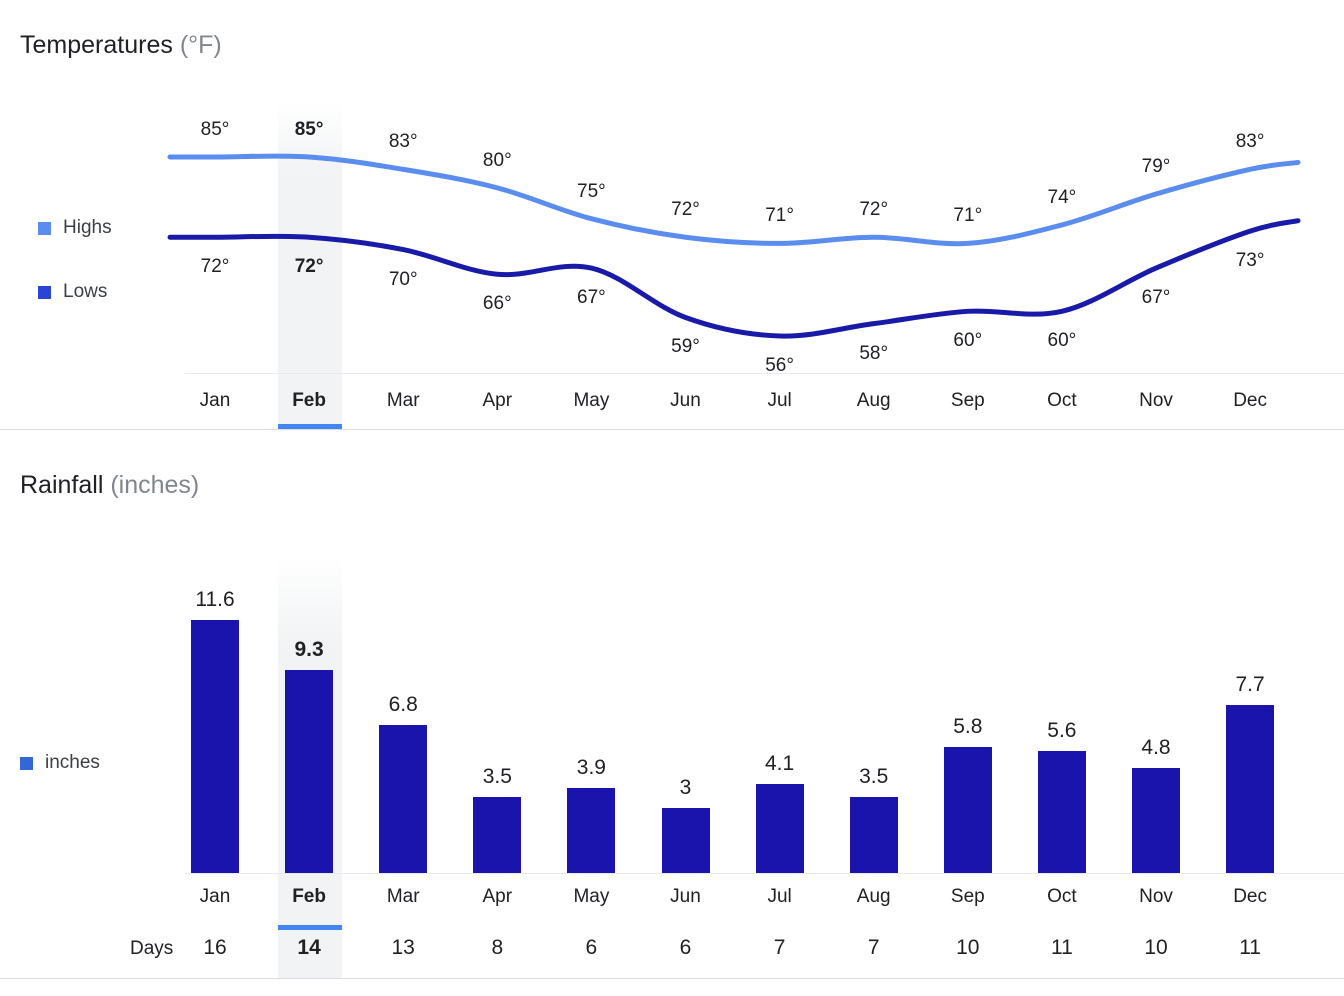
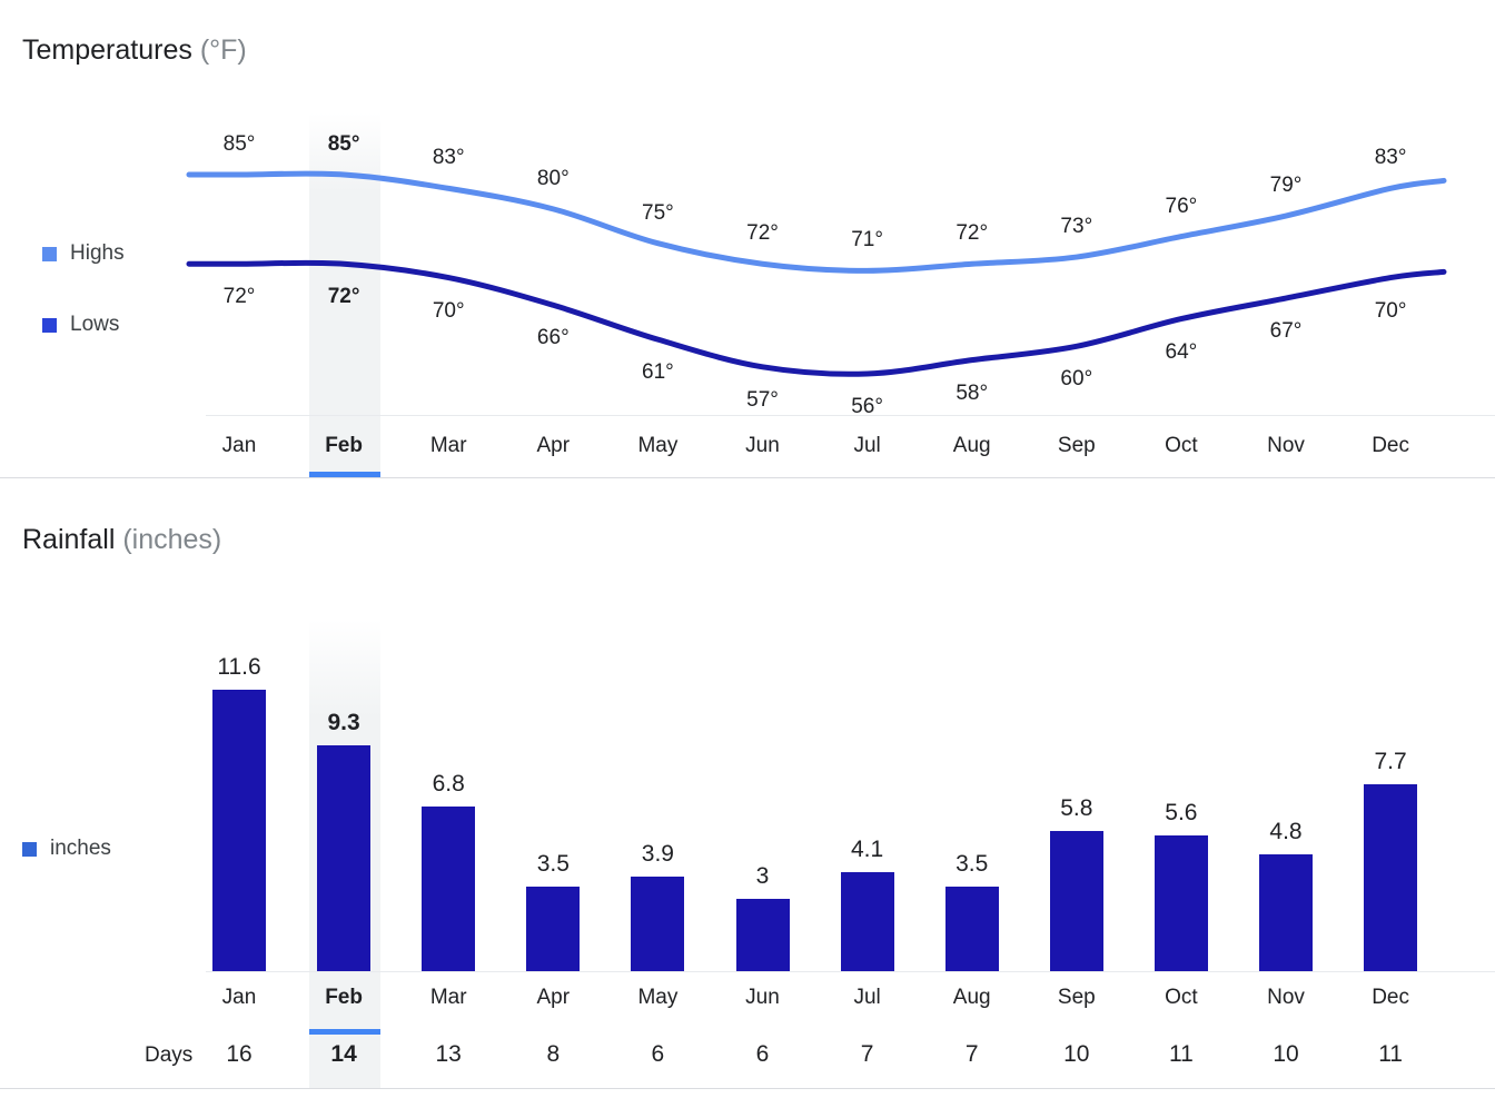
Temperatures (°F)/Lows/May: 67° -> 61°
Temperatures (°F)/Lows/Jun: 59° -> 57°
Temperatures (°F)/Highs/Sep: 71° -> 73°
Temperatures (°F)/Highs/Oct: 74° -> 76°
Temperatures (°F)/Lows/Oct: 60° -> 64°
Temperatures (°F)/Lows/Dec: 73° -> 70°
